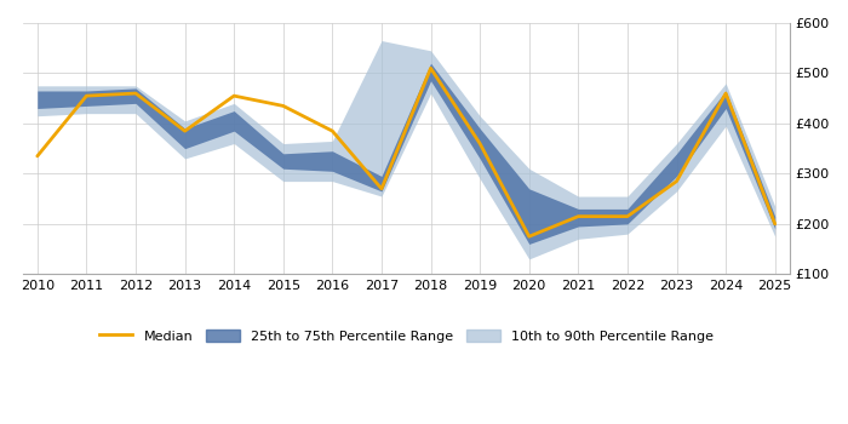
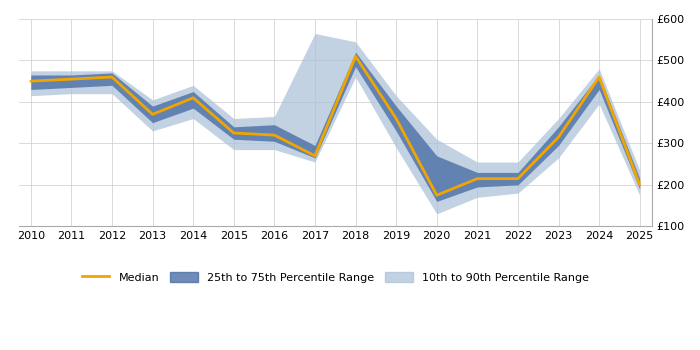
Median/2010: £335 -> £450
Median/2013: £385 -> £370
Median/2014: £455 -> £410
Median/2015: £435 -> £325
Median/2016: £385 -> £320
Median/2023: £285 -> £315
